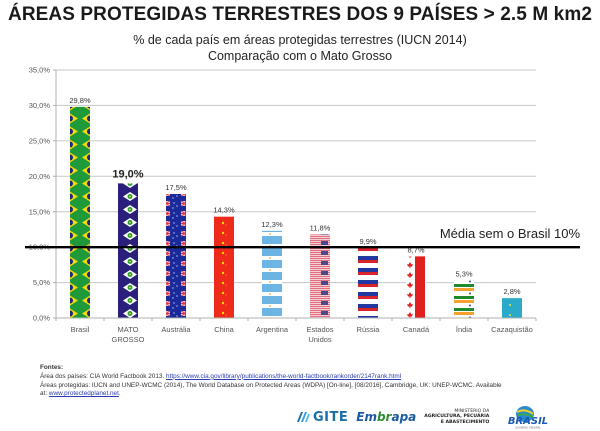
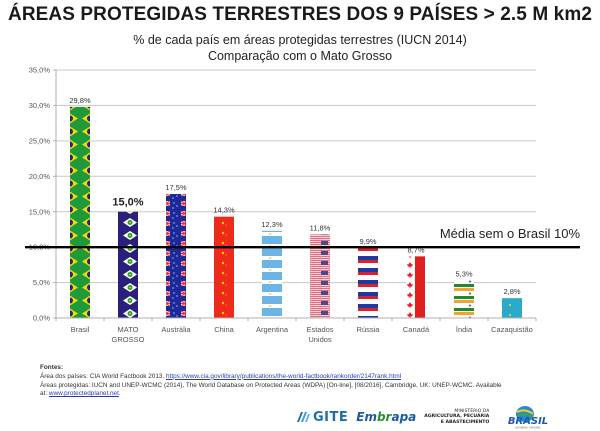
MATO GROSSO: 19,0% -> 15,0%
